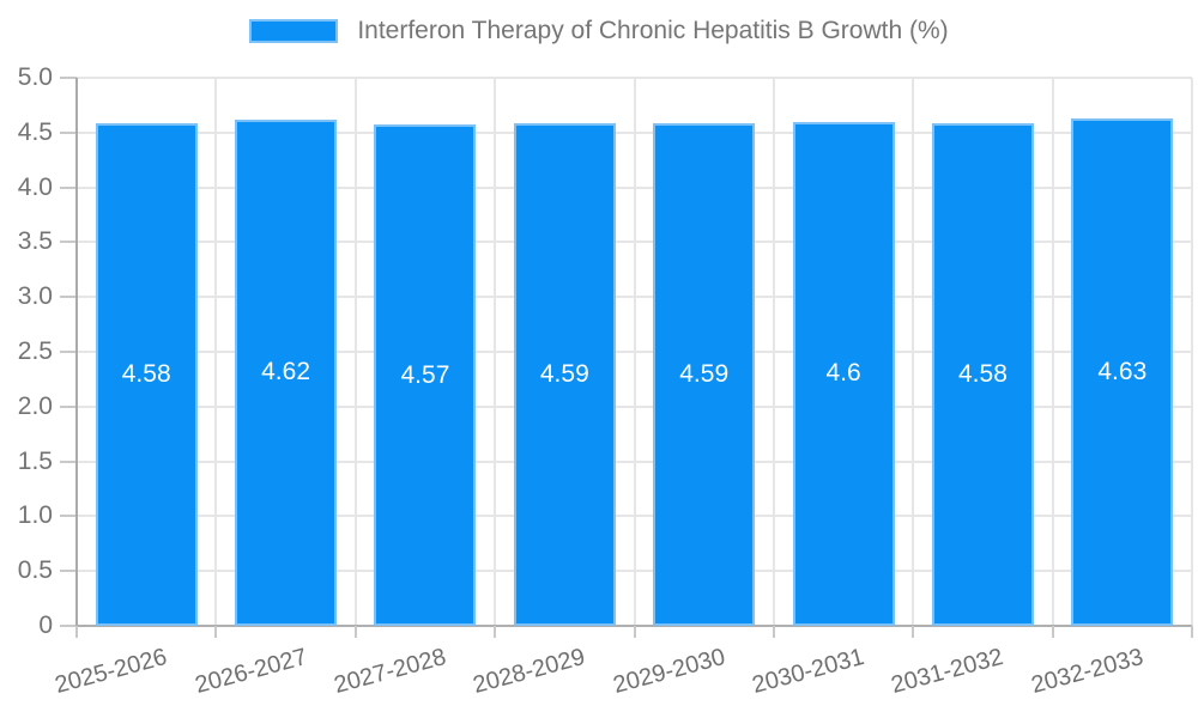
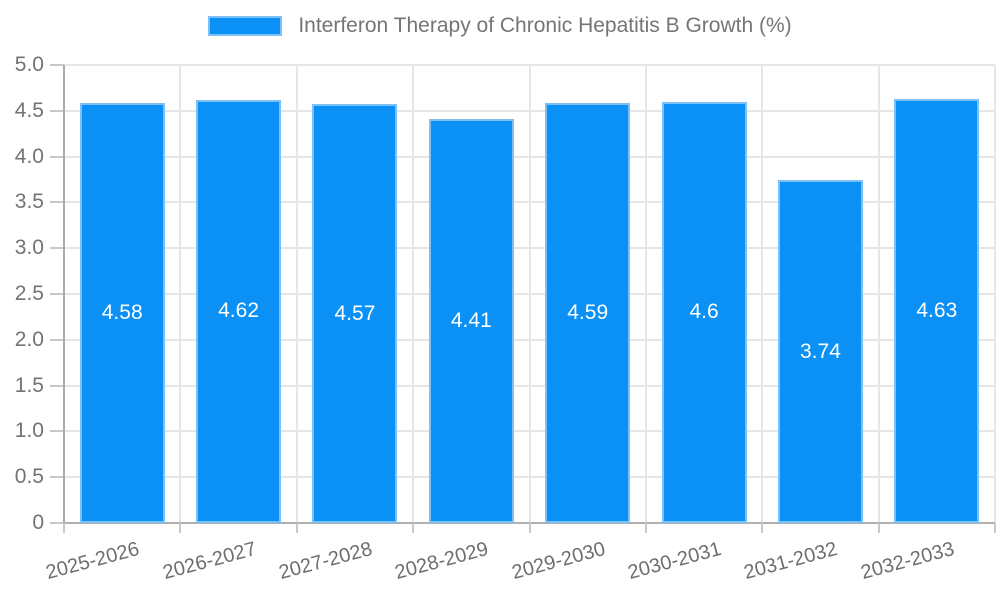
2028-2029: 4.59 -> 4.41
2031-2032: 4.58 -> 3.74
